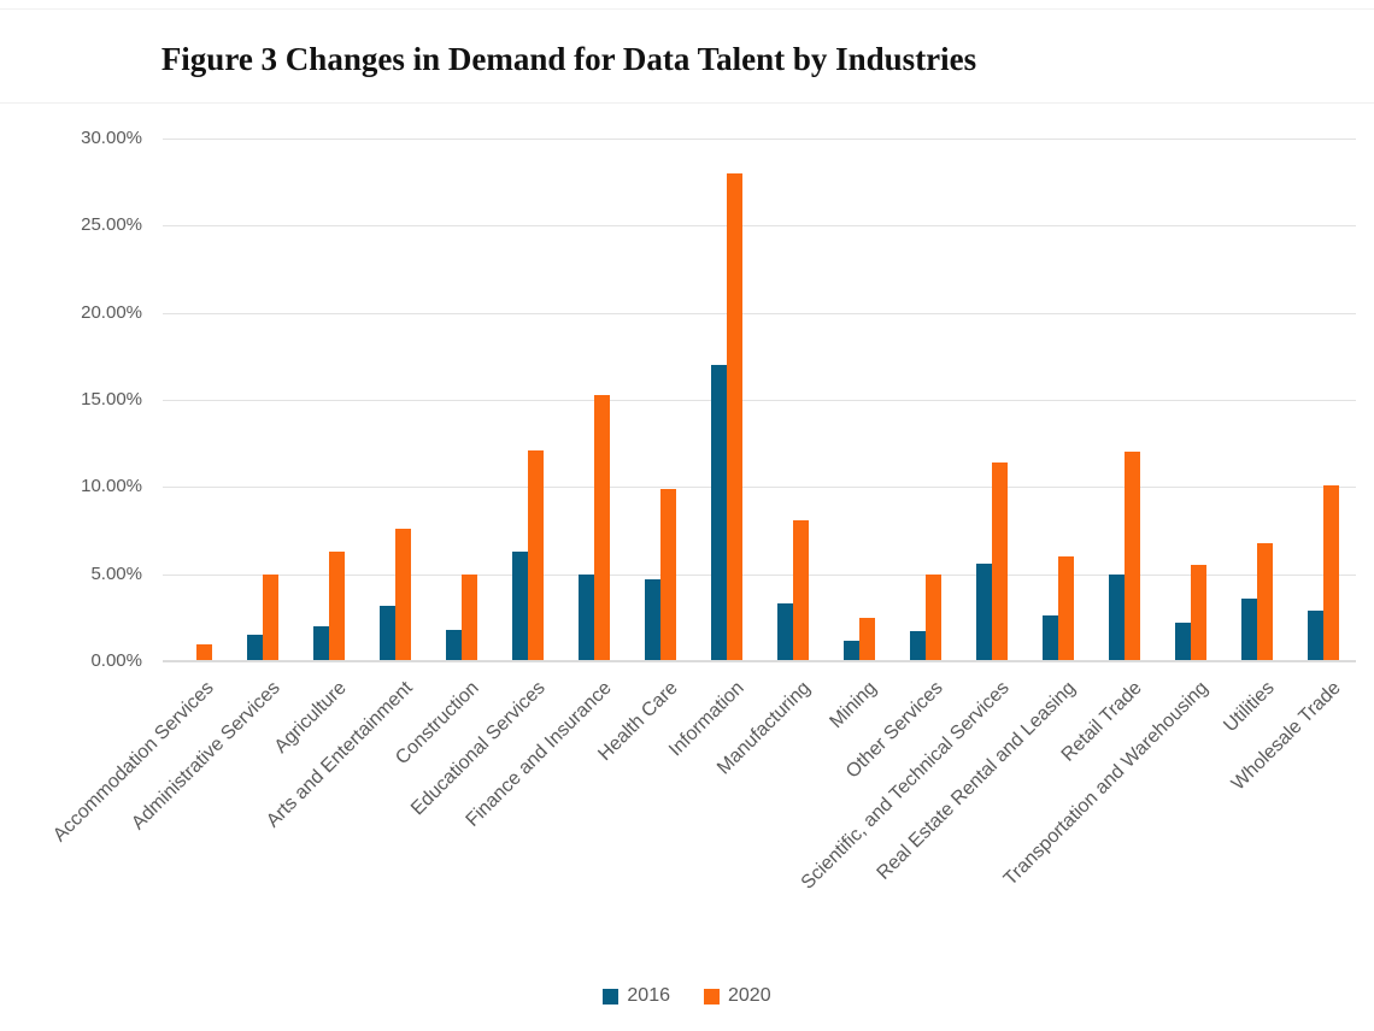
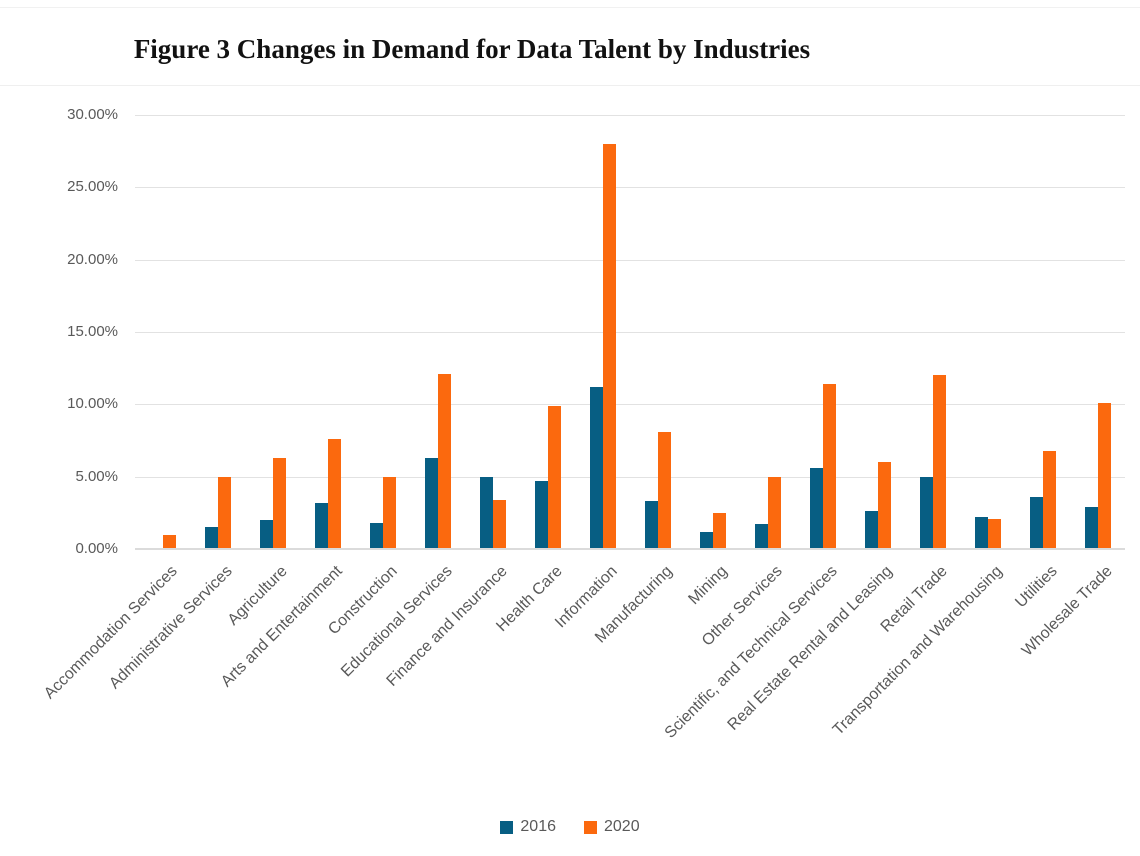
2020/Finance and Insurance: 15.3% -> 3.4%
2016/Information: 17.0% -> 11.2%
2020/Transportation and Warehousing: 5.5% -> 2.1%
